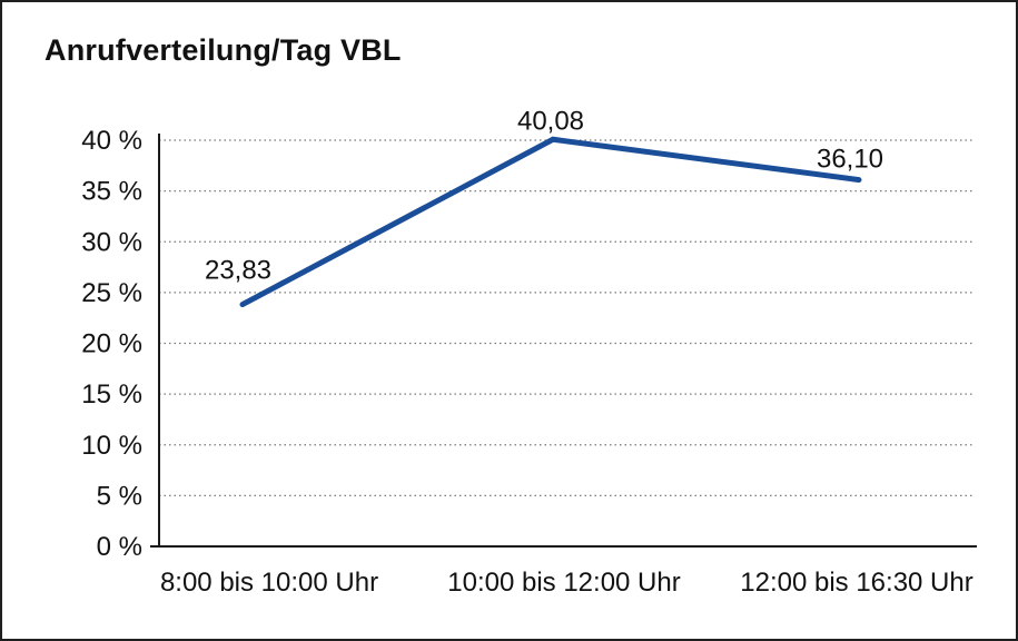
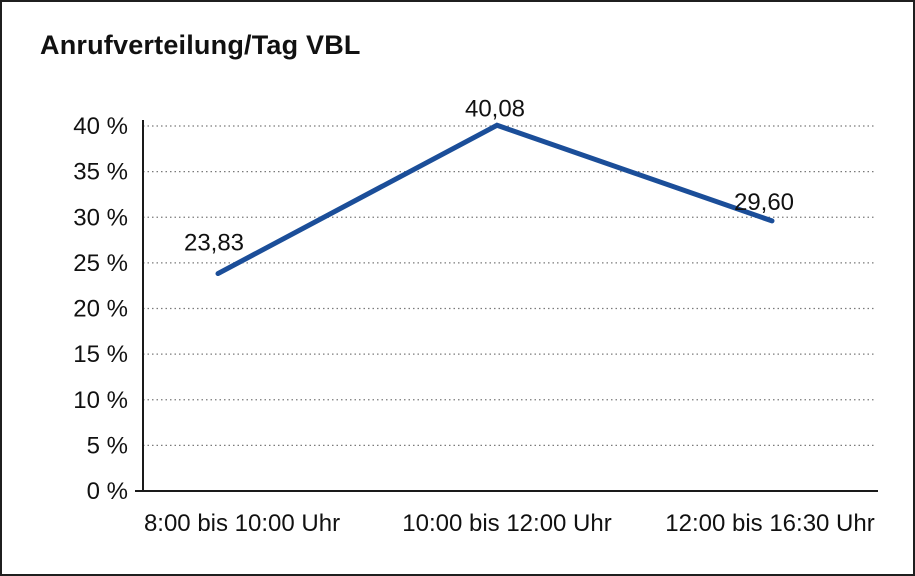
12:00 bis 16:30 Uhr: 36,10 -> 29,60
